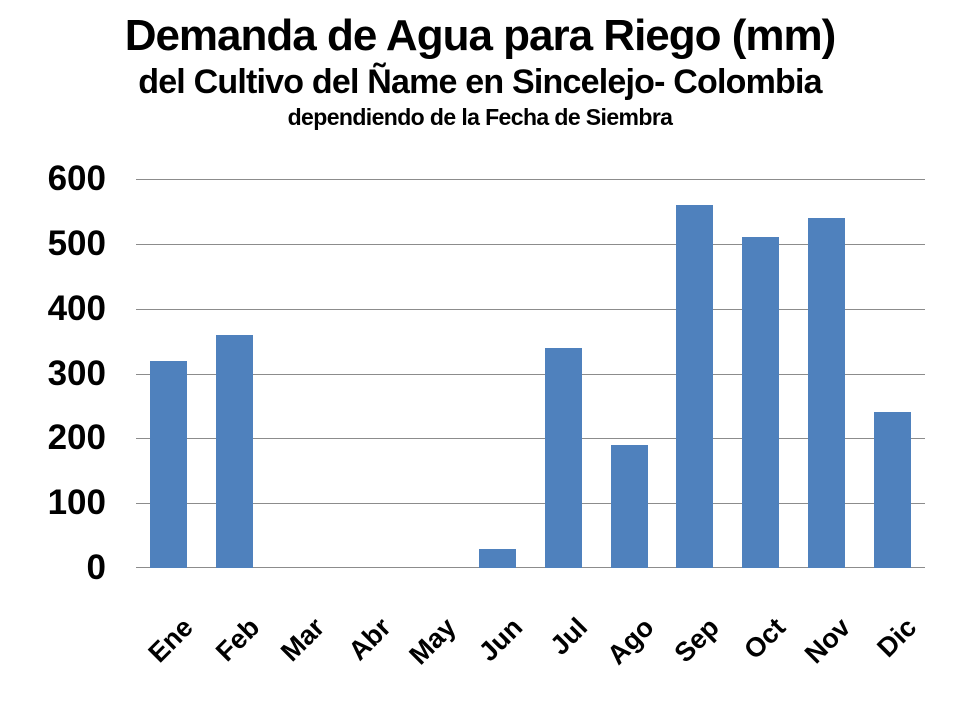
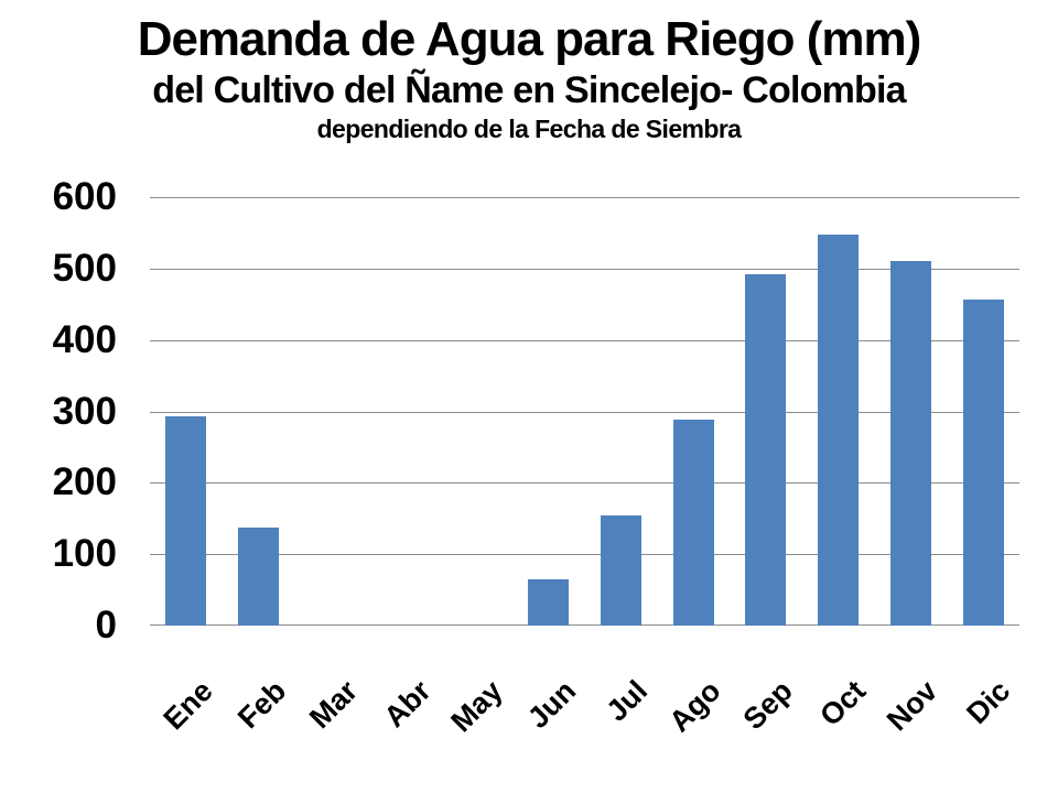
Ene: 320 -> 290
Feb: 360 -> 140
Jun: 30 -> 60
Jul: 340 -> 160
Ago: 190 -> 290
Sep: 560 -> 490
Oct: 510 -> 550
Nov: 540 -> 510
Dic: 240 -> 460
